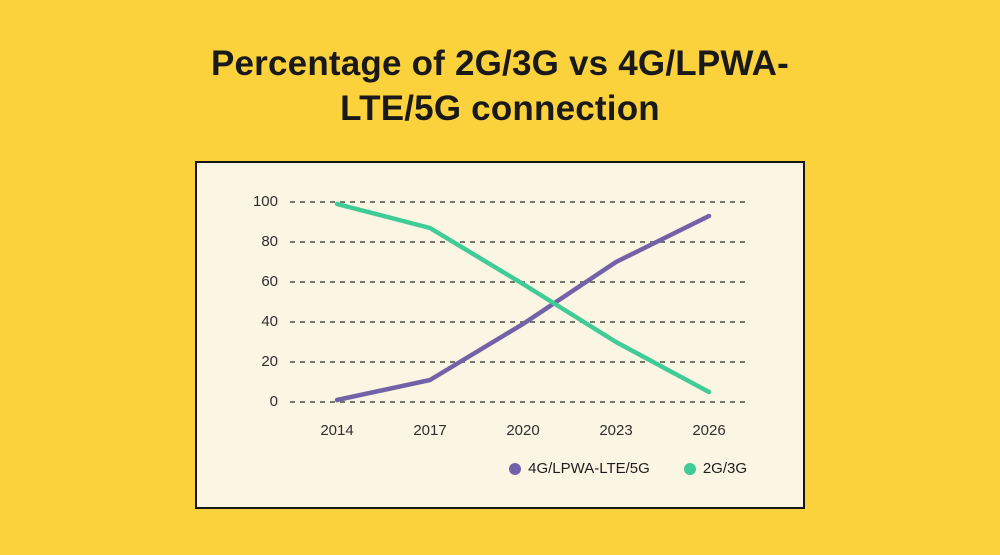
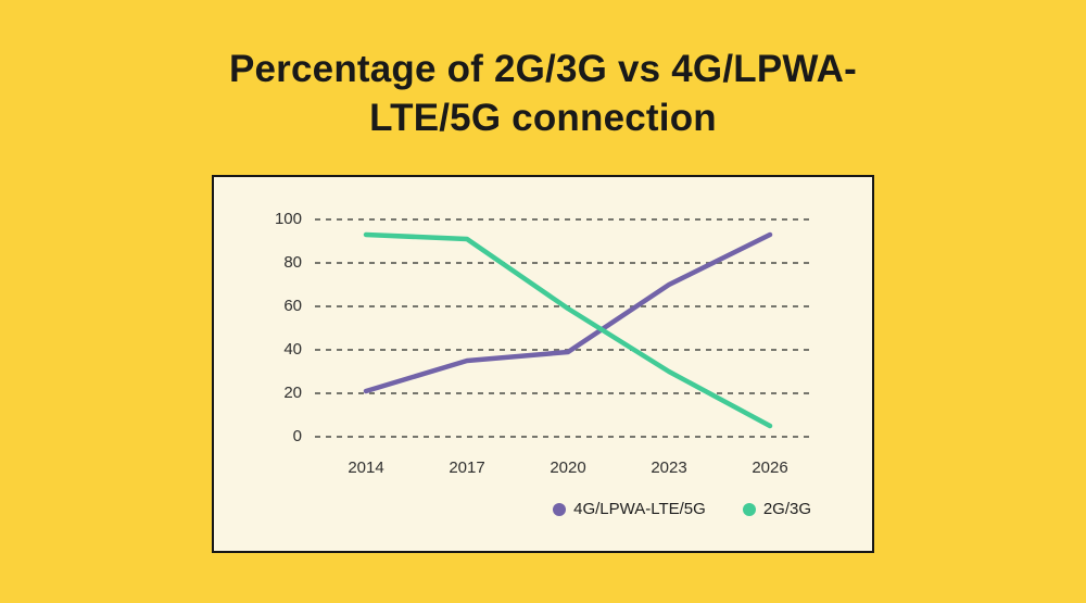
4G/LPWA-LTE/5G/2014: 1 -> 21
2G/3G/2014: 99 -> 93
4G/LPWA-LTE/5G/2017: 11 -> 35
2G/3G/2017: 87 -> 91
